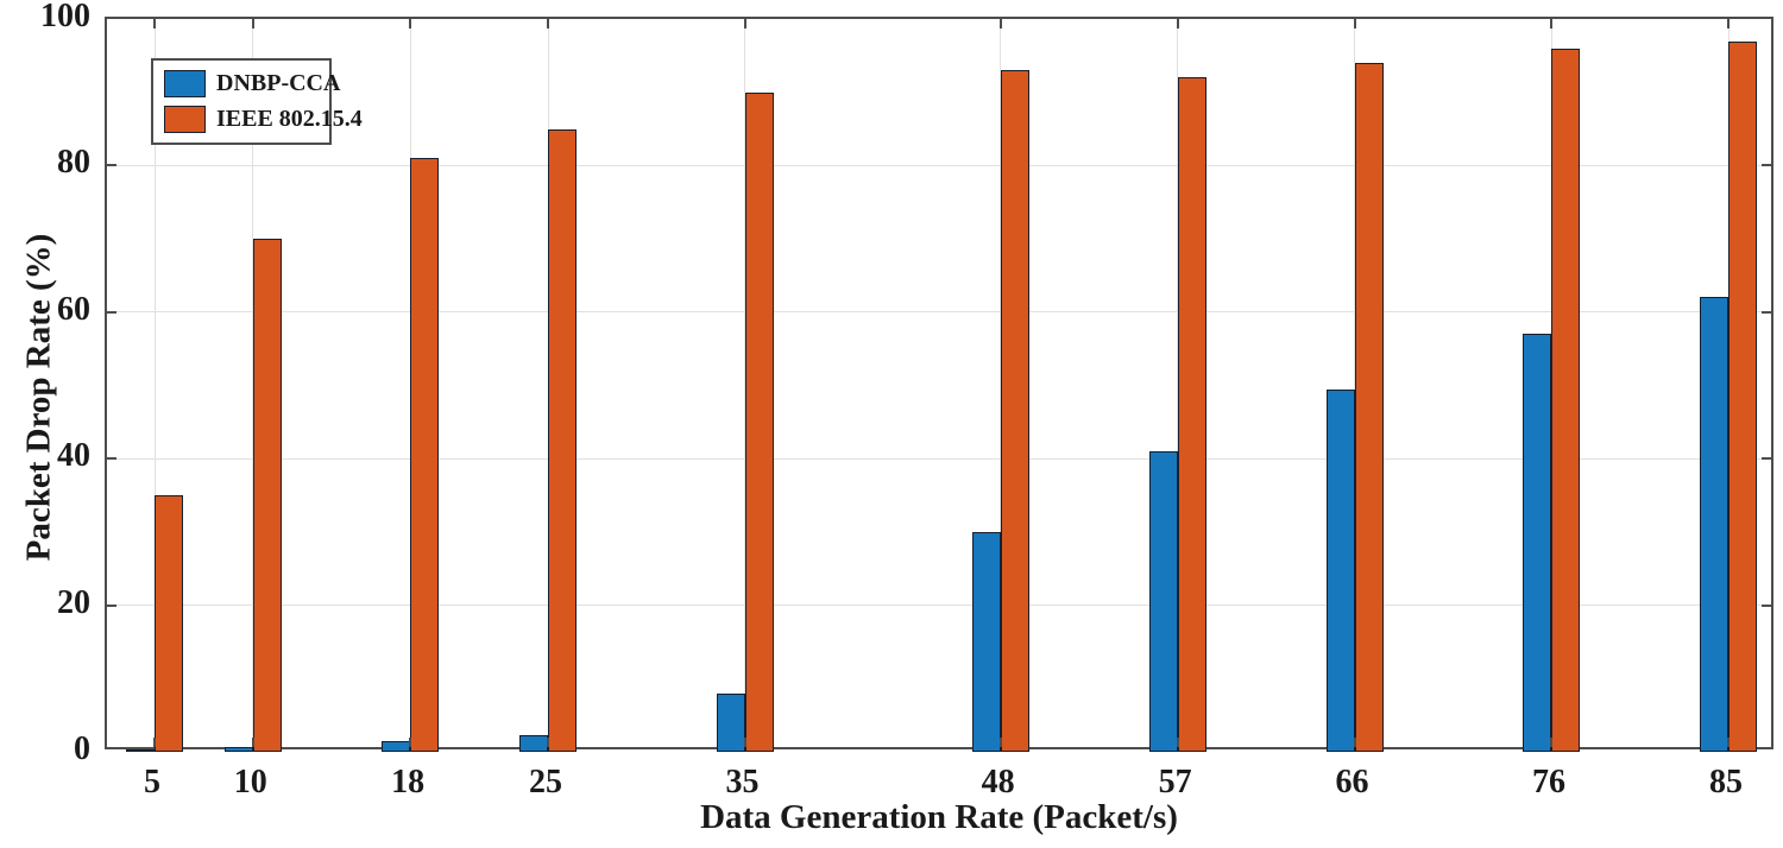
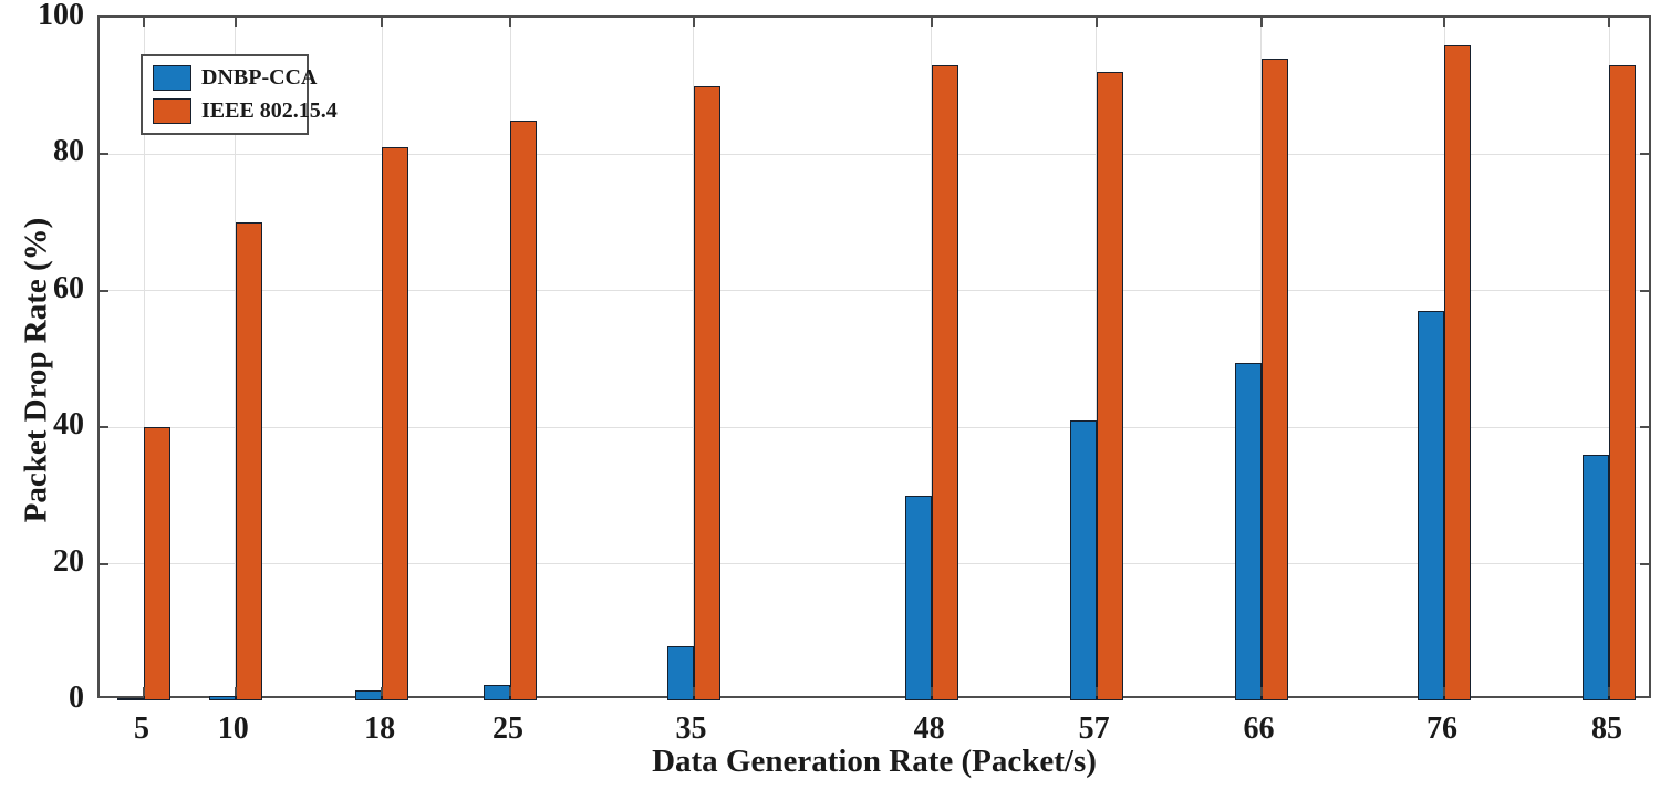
IEEE 802.15.4/5: 35 -> 40
DNBP-CCA/85: 62 -> 36
IEEE 802.15.4/85: 97 -> 93
